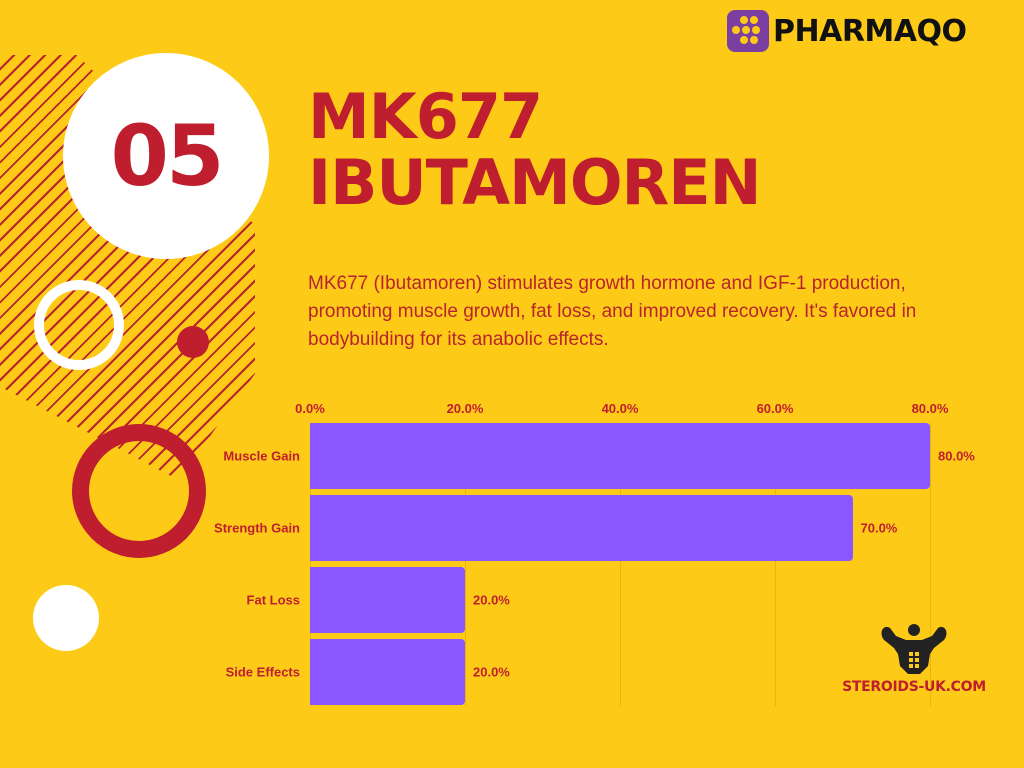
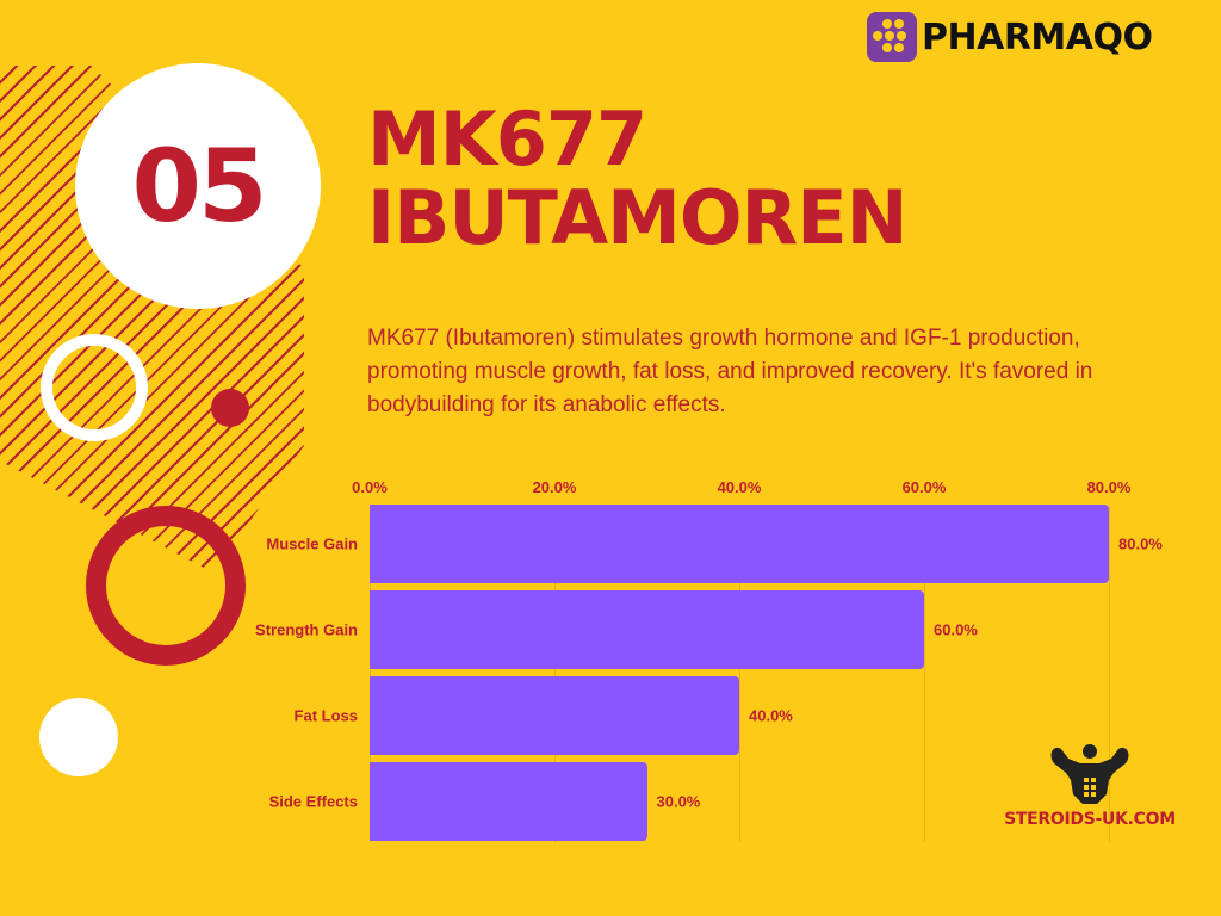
Strength Gain: 70.0% -> 60.0%
Fat Loss: 20.0% -> 40.0%
Side Effects: 20.0% -> 30.0%
